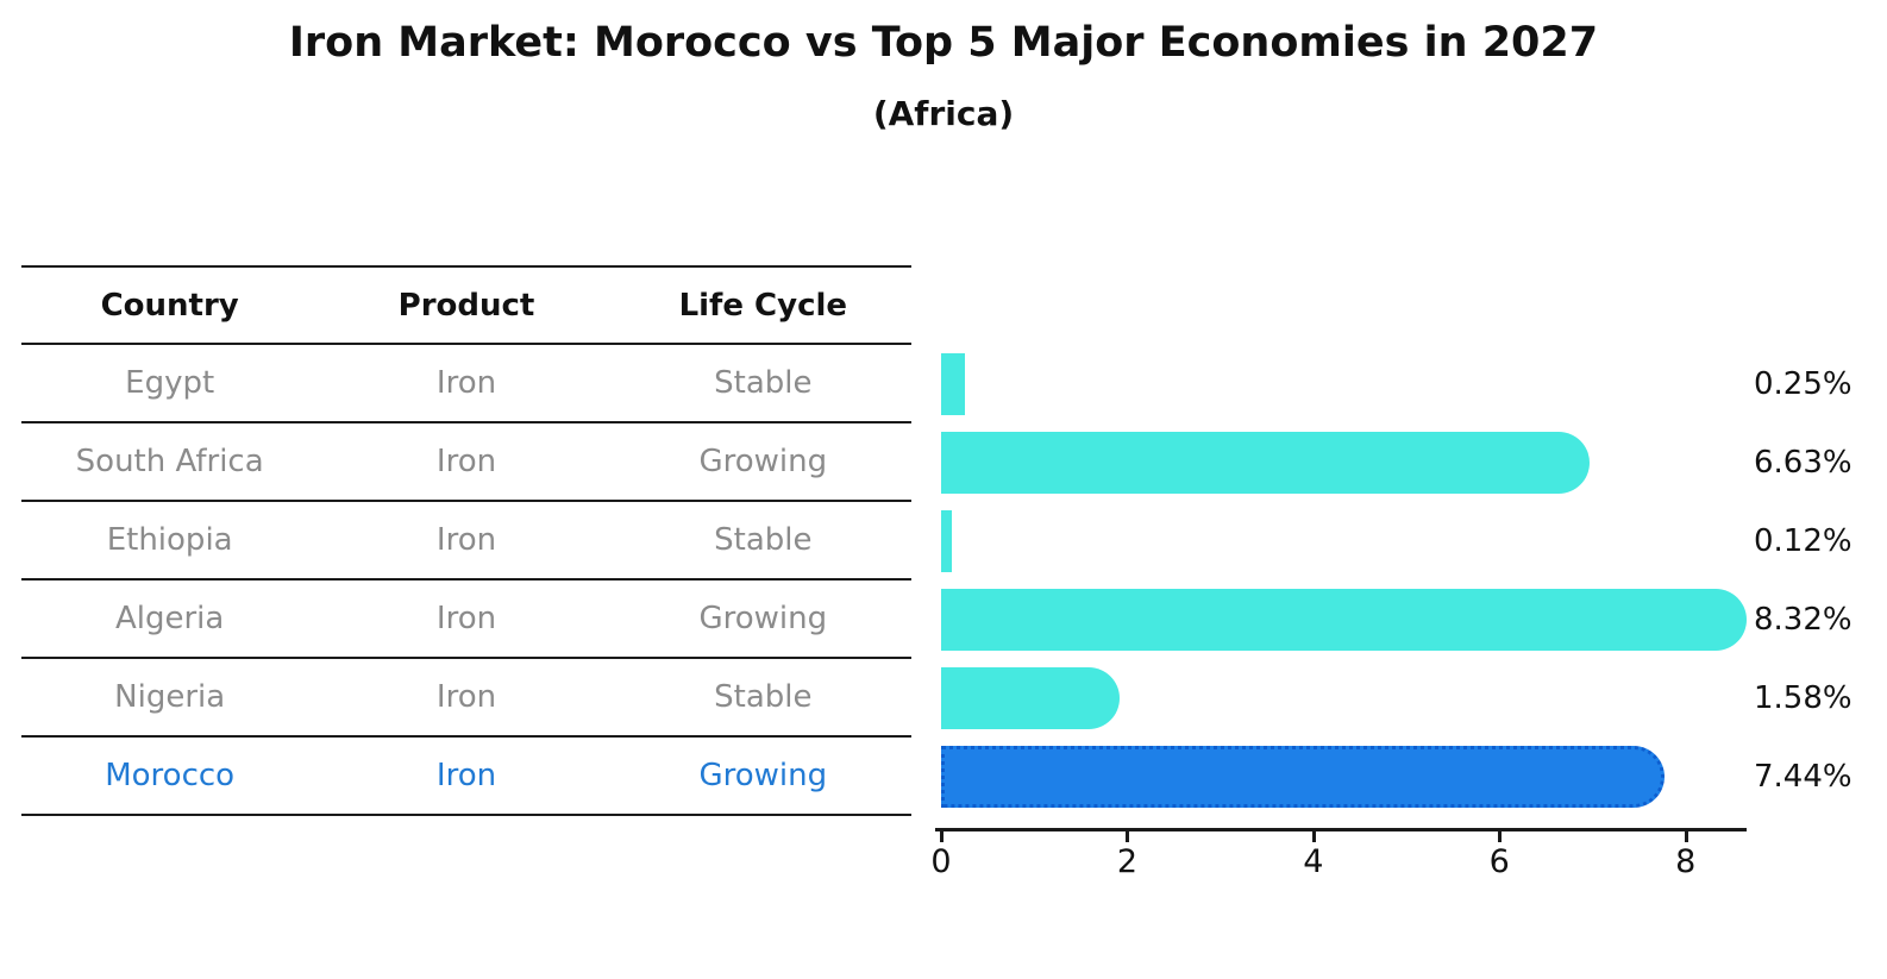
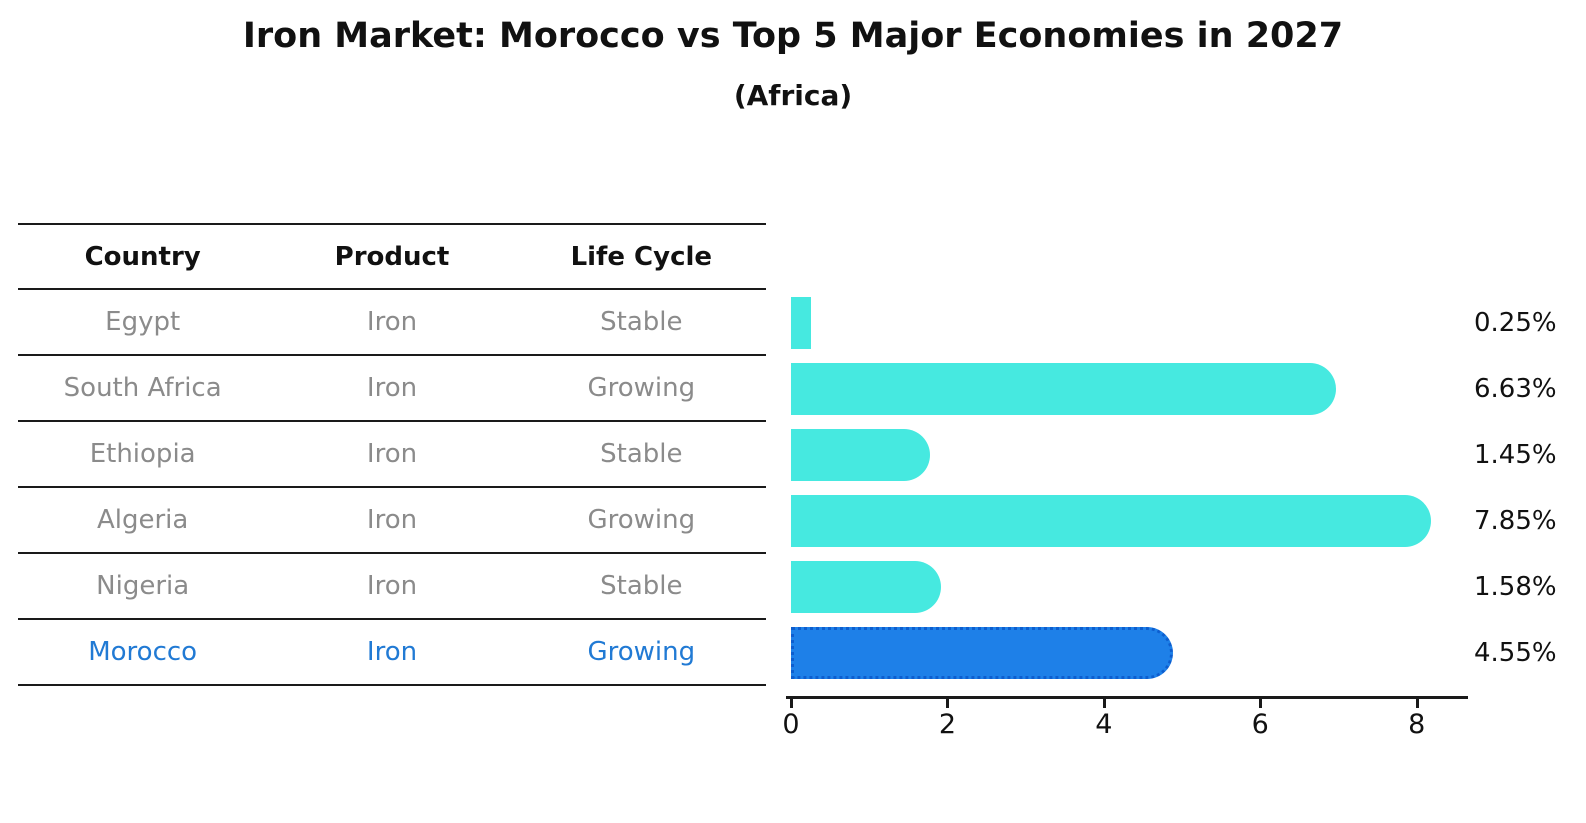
Ethiopia: 0.12% -> 1.45%
Algeria: 8.32% -> 7.85%
Morocco: 7.44% -> 4.55%
